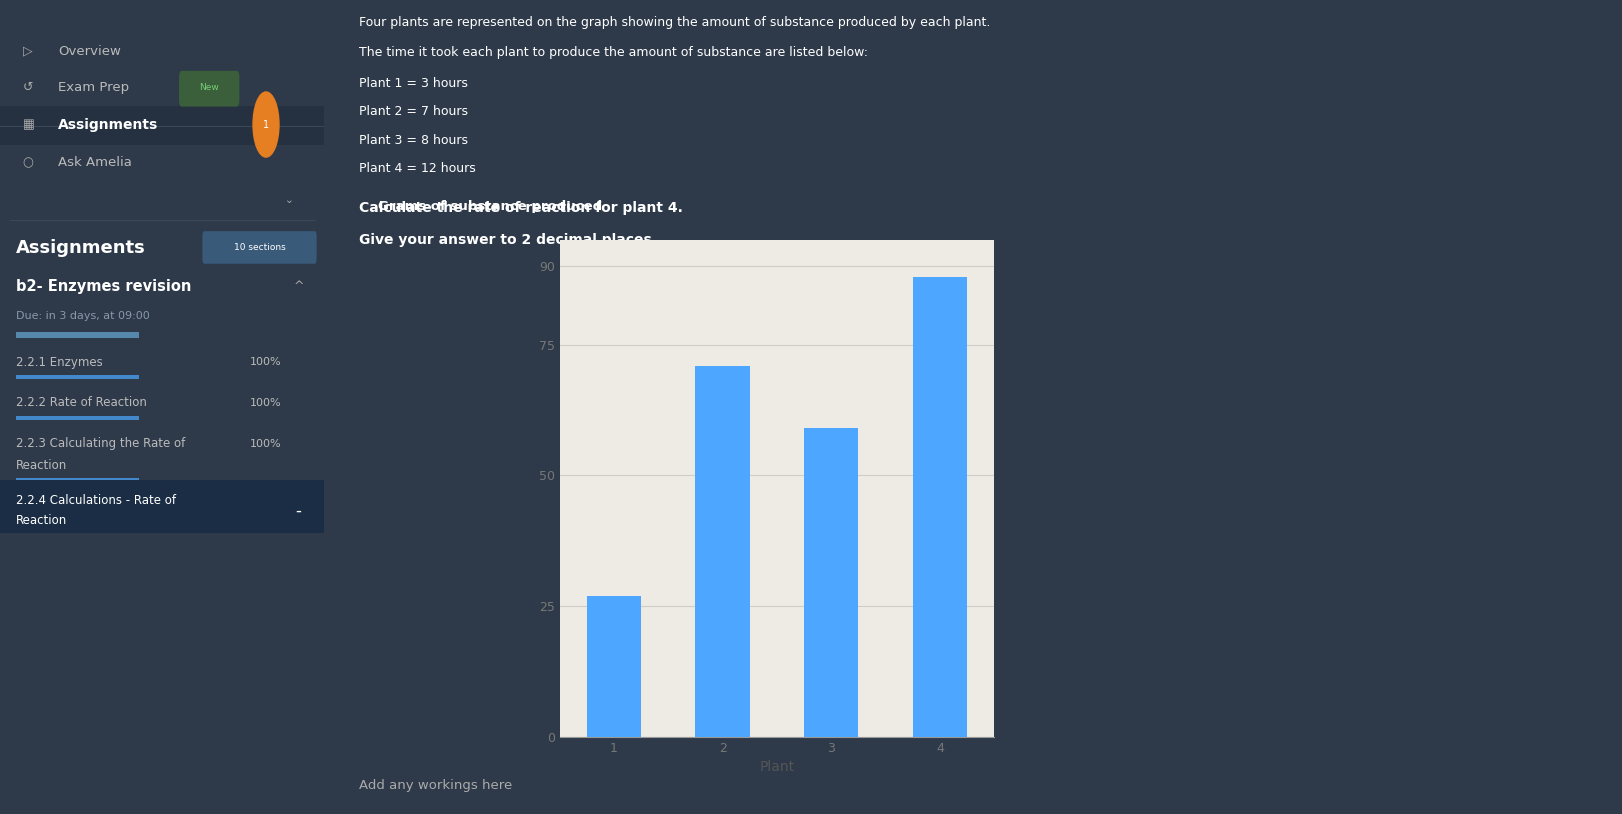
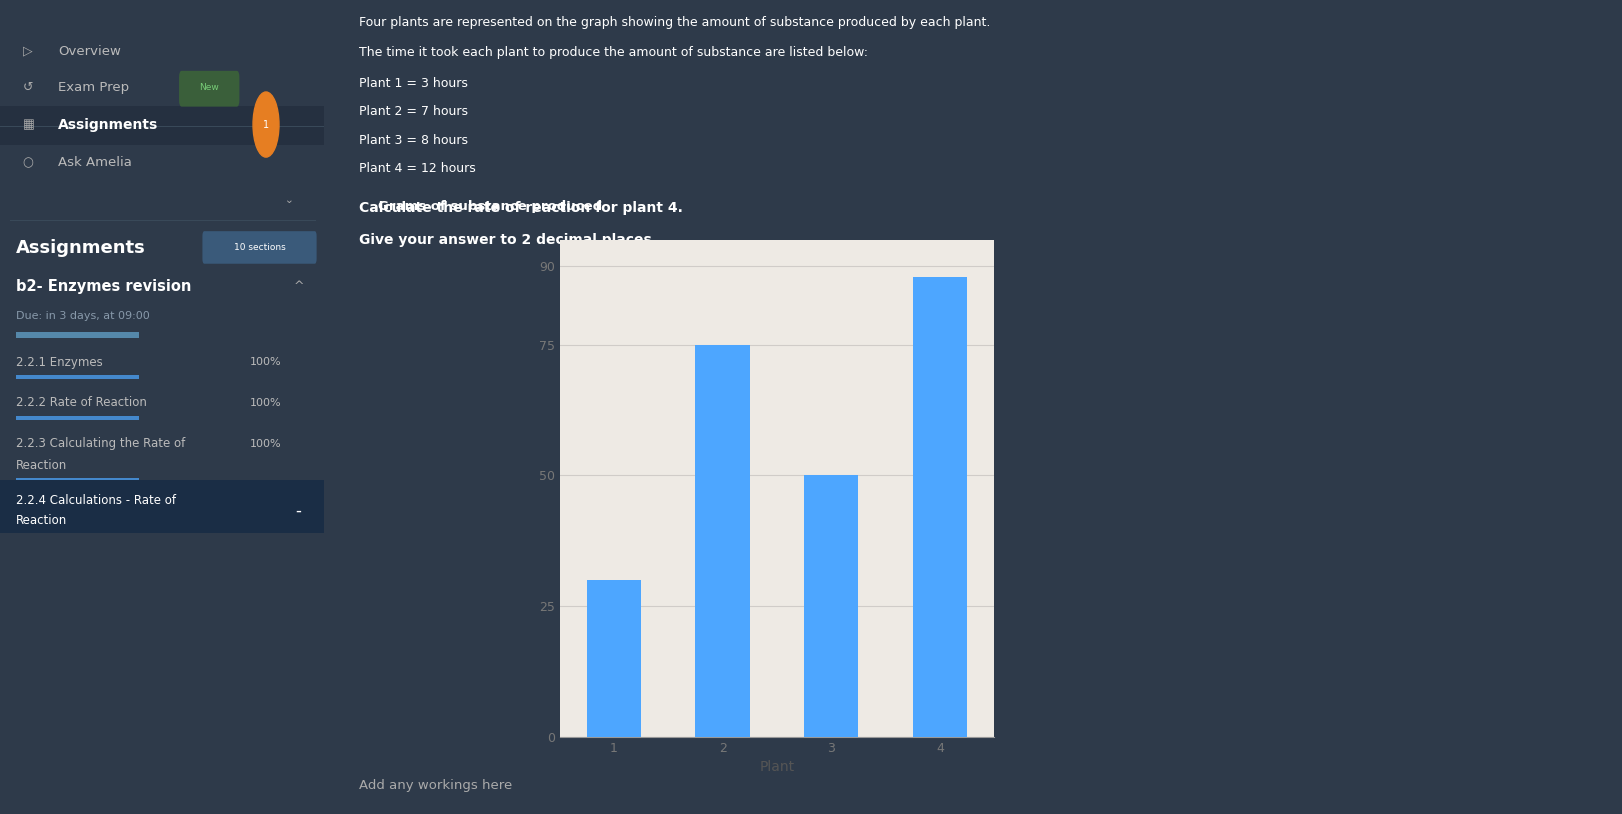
1: 27 -> 30
2: 71 -> 75
3: 59 -> 50
